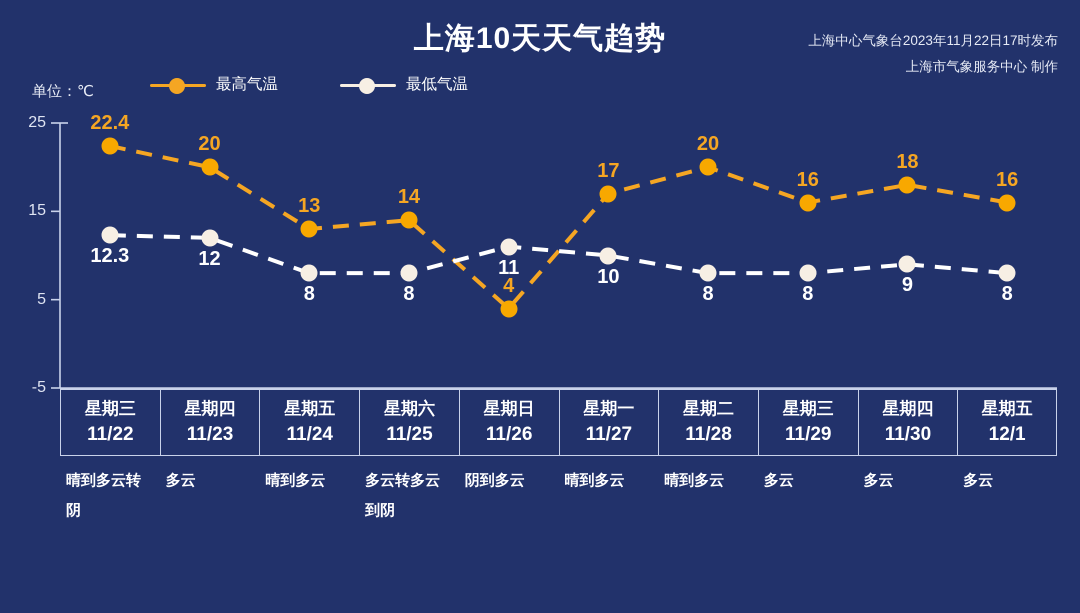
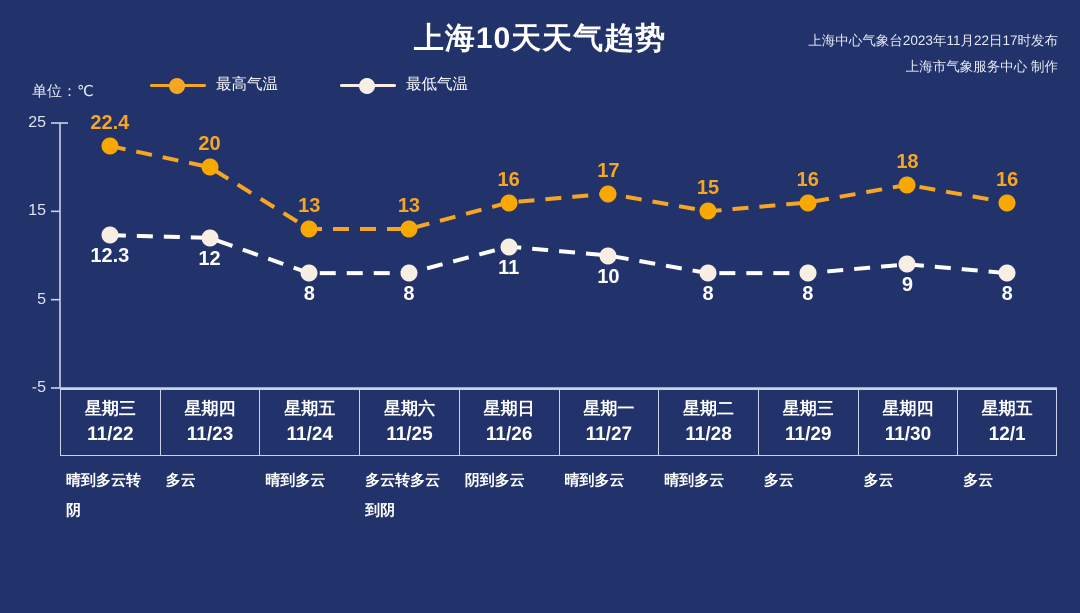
最高气温/11/25: 14 -> 13
最高气温/11/26: 4 -> 16
最高气温/11/28: 20 -> 15
